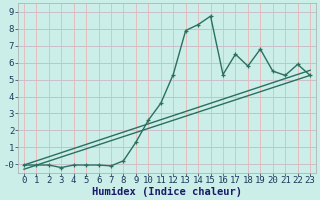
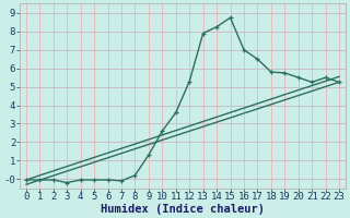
16: 5.3 -> 7.0
19: 6.8 -> 5.8
22: 5.9 -> 5.5
